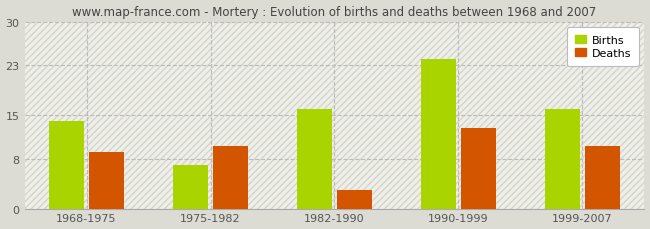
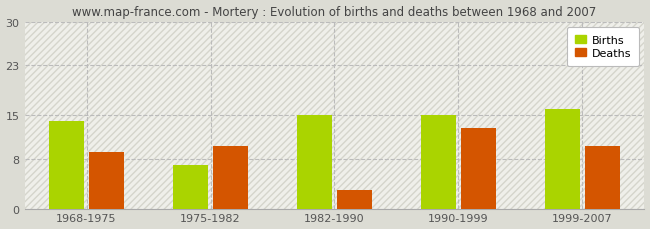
Births/1982-1990: 16 -> 15
Births/1990-1999: 24 -> 15
